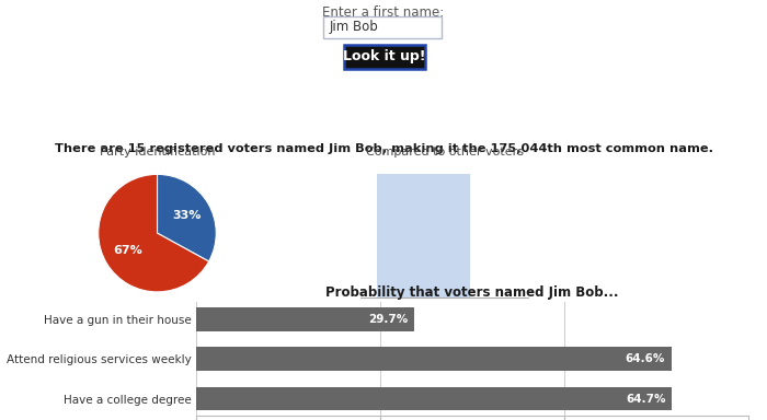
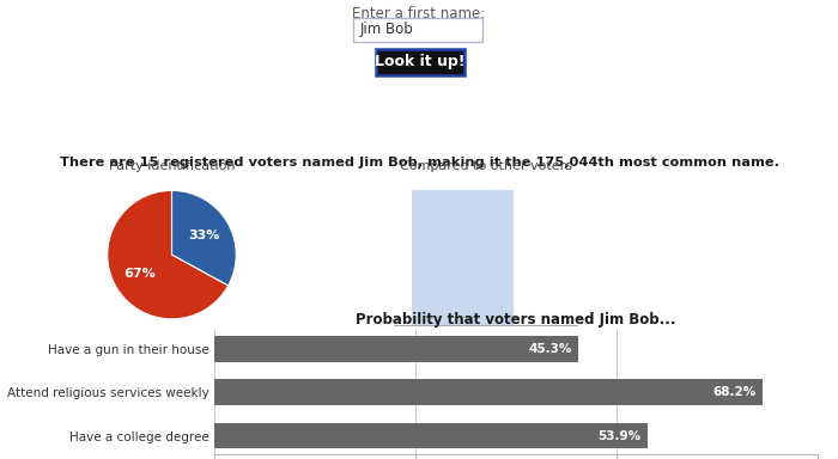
Have a gun in their house: 29.7% -> 45.3%
Attend religious services weekly: 64.6% -> 68.2%
Have a college degree: 64.7% -> 53.9%
